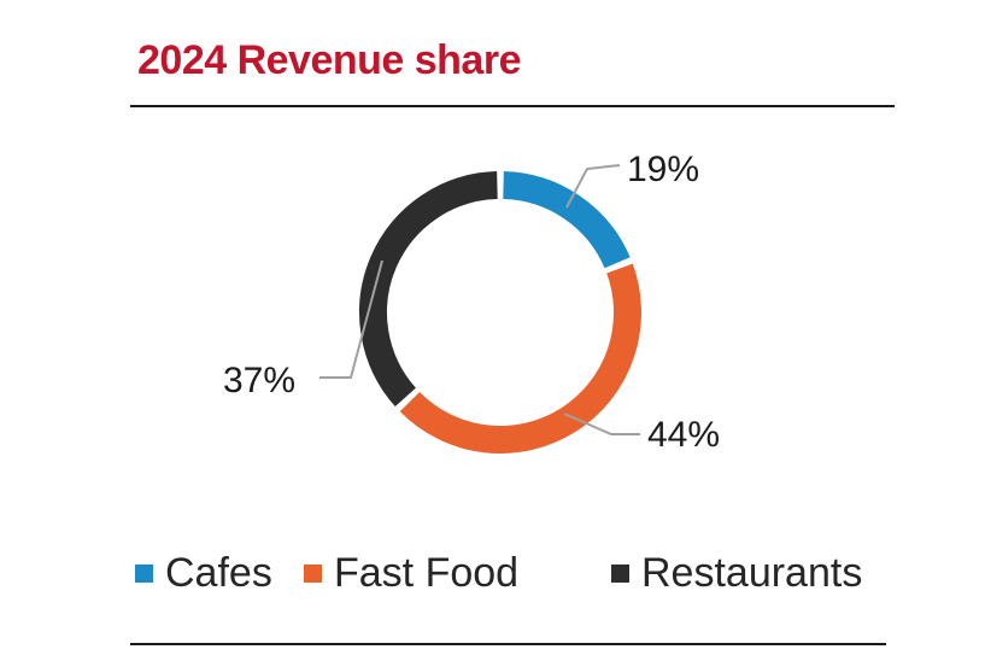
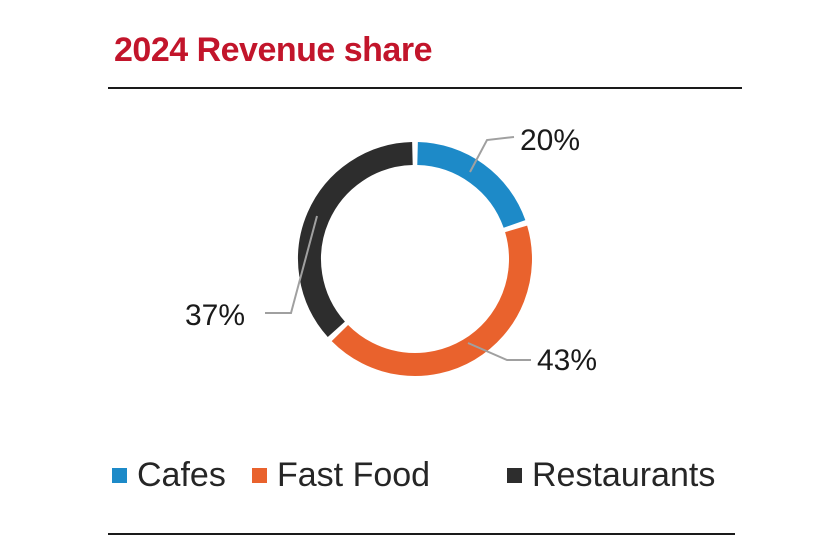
Cafes: 19% -> 20%
Fast Food: 44% -> 43%
